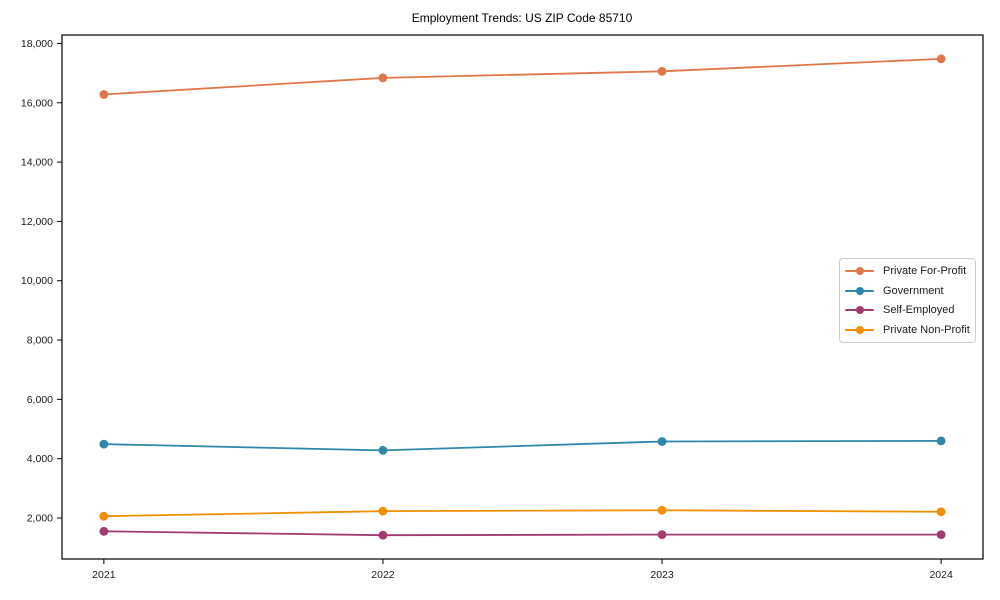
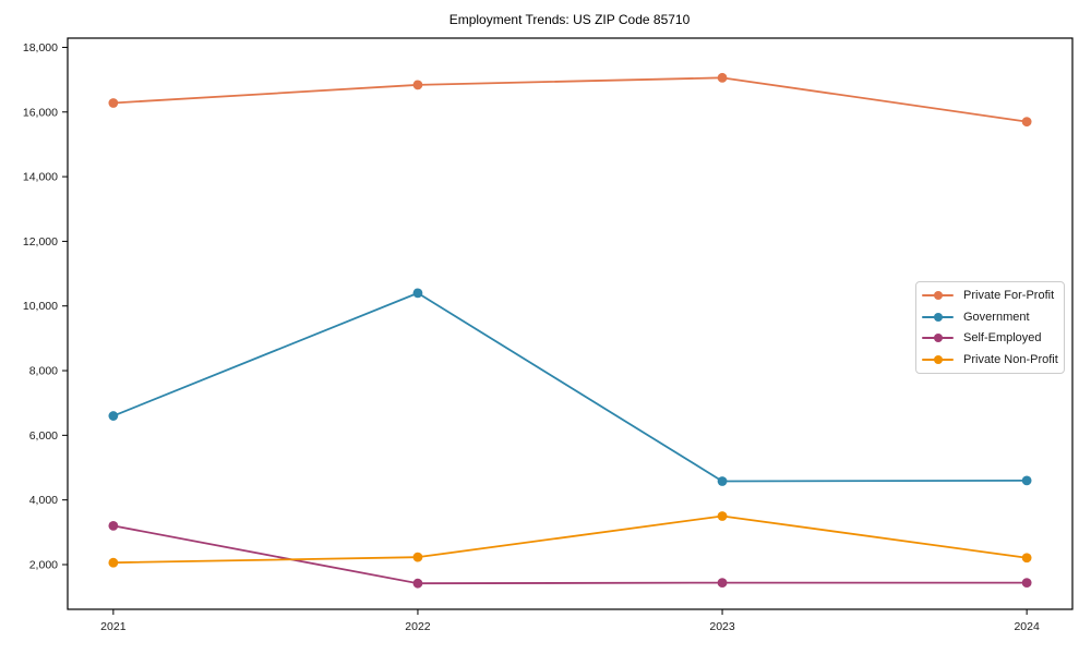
Government/2021: 4500 -> 6600
Self-Employed/2021: 1600 -> 3200
Government/2022: 4300 -> 10400
Private Non-Profit/2023: 2300 -> 3500
Private For-Profit/2024: 17500 -> 15700
